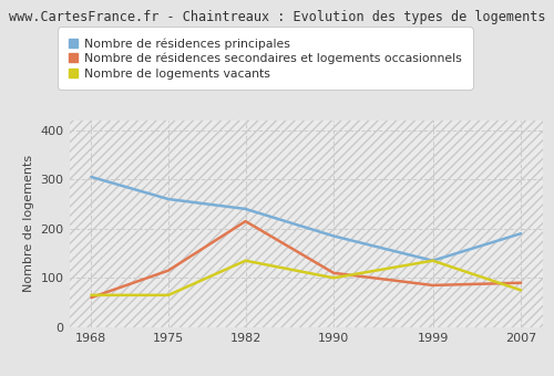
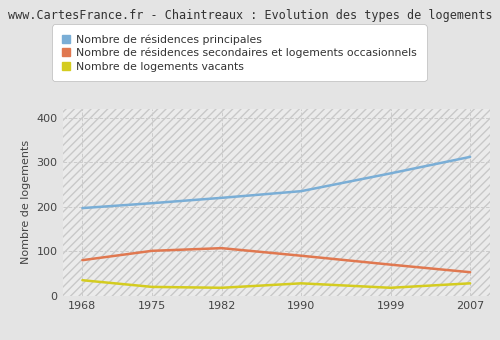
Nombre de résidences principales/1968: 305 -> 197
Nombre de résidences secondaires et logements occasionnels/1968: 60 -> 80
Nombre de logements vacants/1968: 65 -> 35
Nombre de résidences principales/1975: 260 -> 208
Nombre de résidences secondaires et logements occasionnels/1975: 115 -> 101
Nombre de logements vacants/1975: 65 -> 20
Nombre de résidences principales/1982: 240 -> 220
Nombre de résidences secondaires et logements occasionnels/1982: 215 -> 107
Nombre de logements vacants/1982: 135 -> 18
Nombre de résidences principales/1990: 185 -> 235
Nombre de résidences secondaires et logements occasionnels/1990: 110 -> 90
Nombre de logements vacants/1990: 100 -> 28
Nombre de résidences principales/1999: 135 -> 275
Nombre de résidences secondaires et logements occasionnels/1999: 85 -> 70
Nombre de logements vacants/1999: 135 -> 18
Nombre de résidences principales/2007: 190 -> 312
Nombre de résidences secondaires et logements occasionnels/2007: 90 -> 53
Nombre de logements vacants/2007: 75 -> 28
